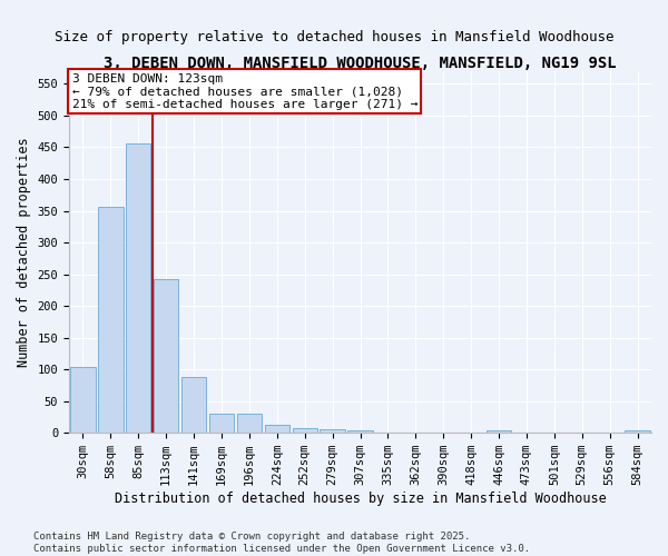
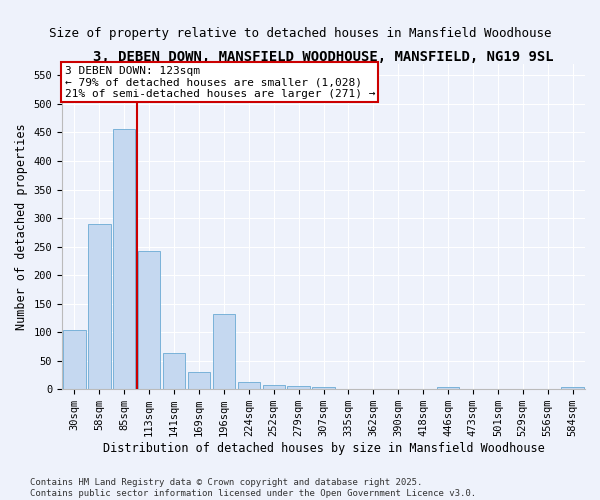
58sqm: 356 -> 290
141sqm: 88 -> 64
196sqm: 30 -> 132
